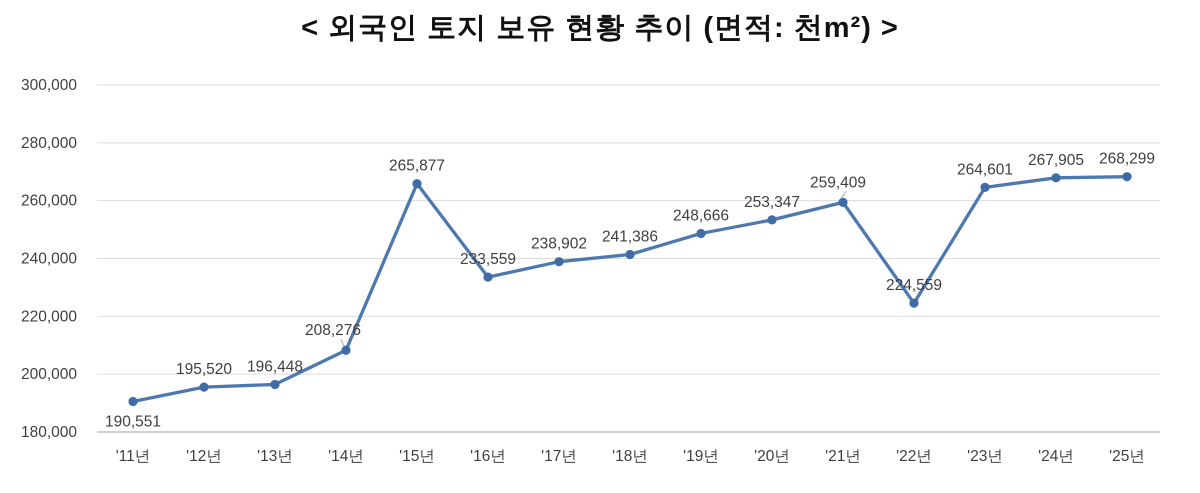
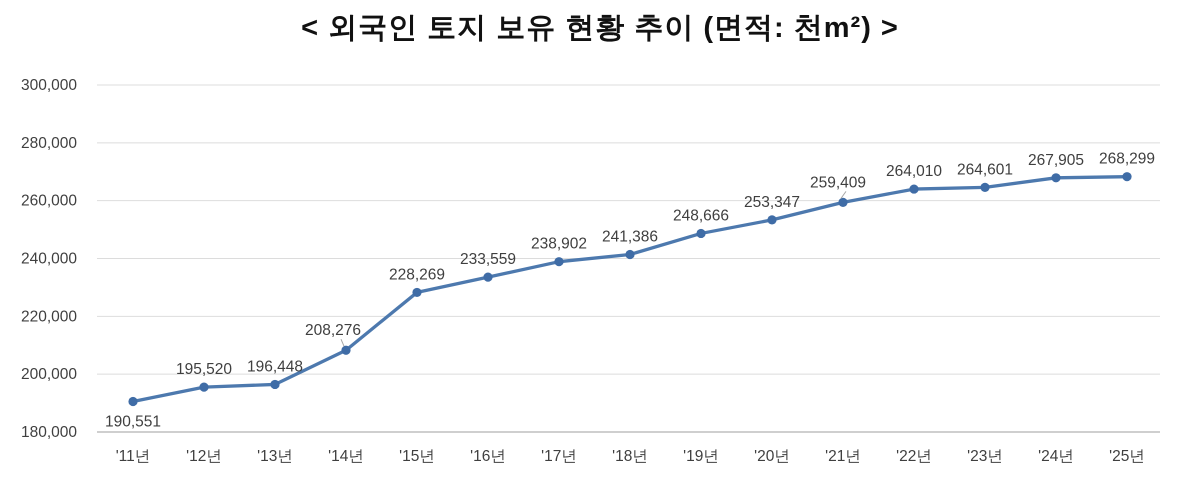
'15년: 265,877 -> 228,269
'22년: 224,559 -> 264,010
